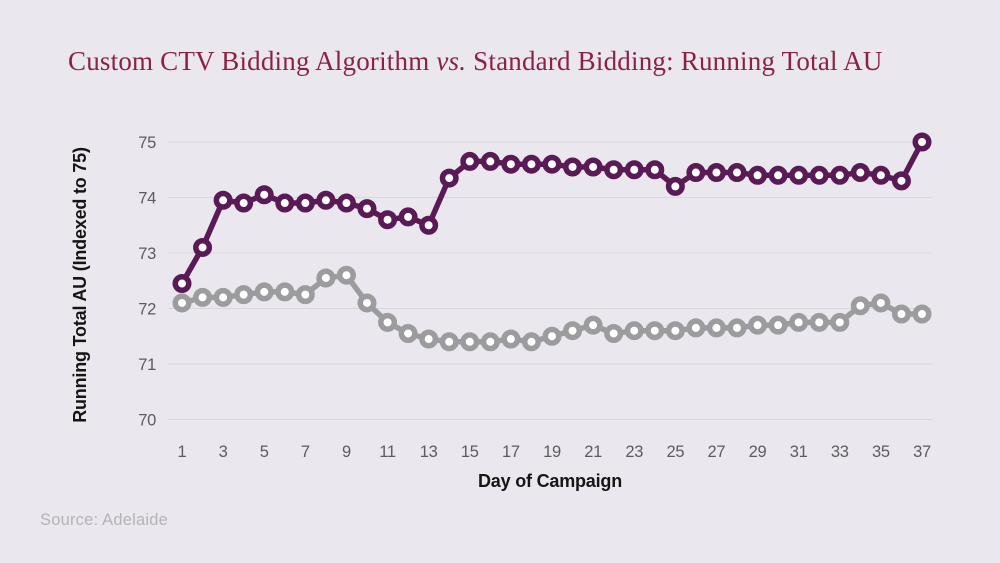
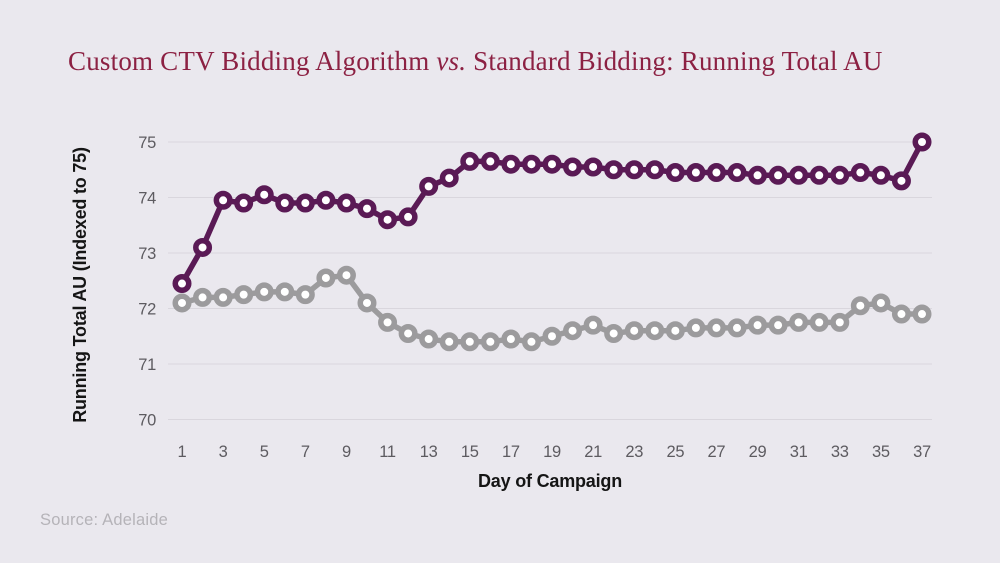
Custom CTV Bidding Algorithm/13: 73.5 -> 74.2
Custom CTV Bidding Algorithm/25: 74.2 -> 74.5
